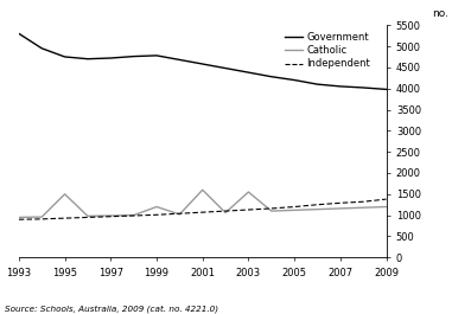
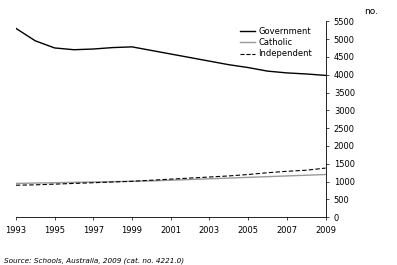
Catholic/1995: 1500 -> 970
Catholic/1999: 1200 -> 1010
Catholic/2001: 1600 -> 1040
Catholic/2003: 1550 -> 1080
